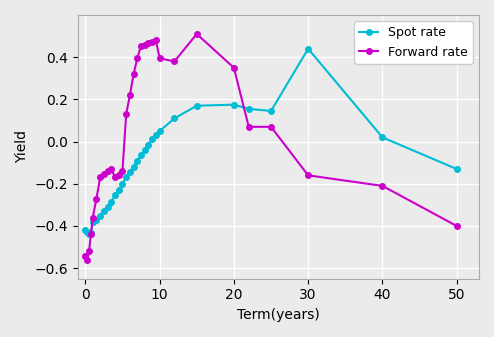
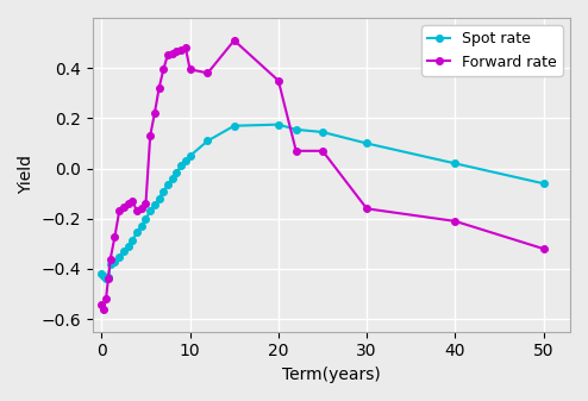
Spot rate/30: 0.440 -> 0.100
Spot rate/50: -0.130 -> -0.060
Forward rate/50: -0.400 -> -0.320
